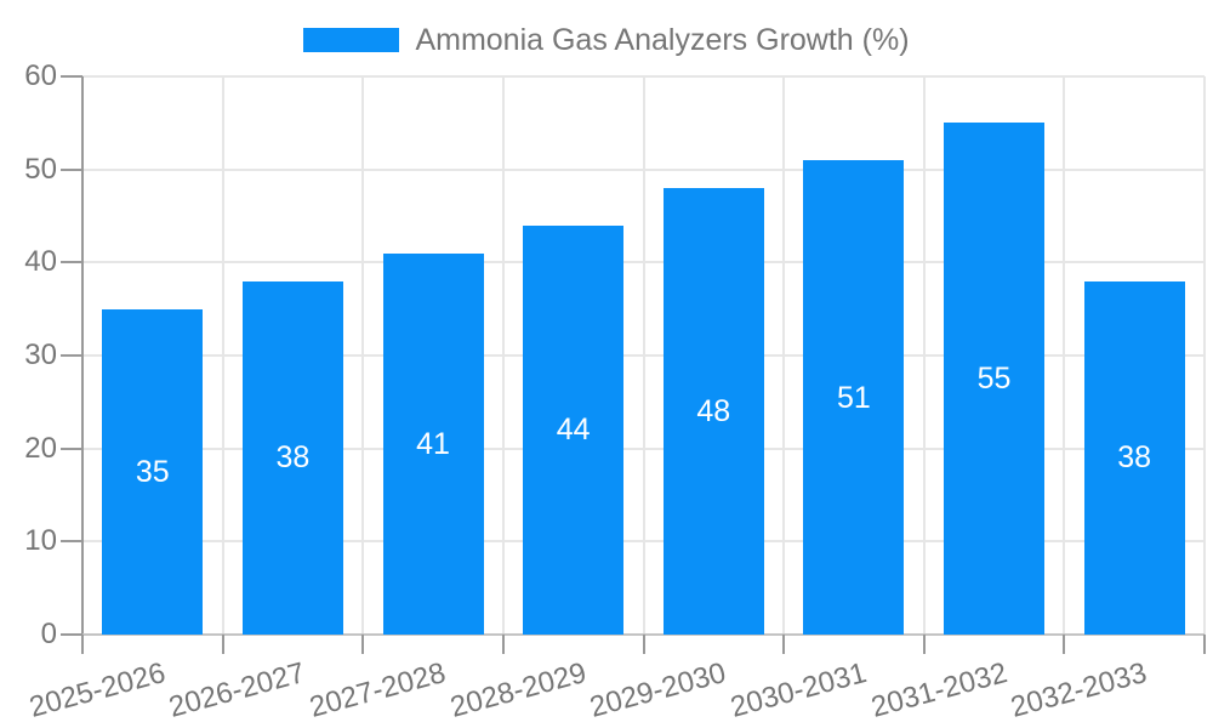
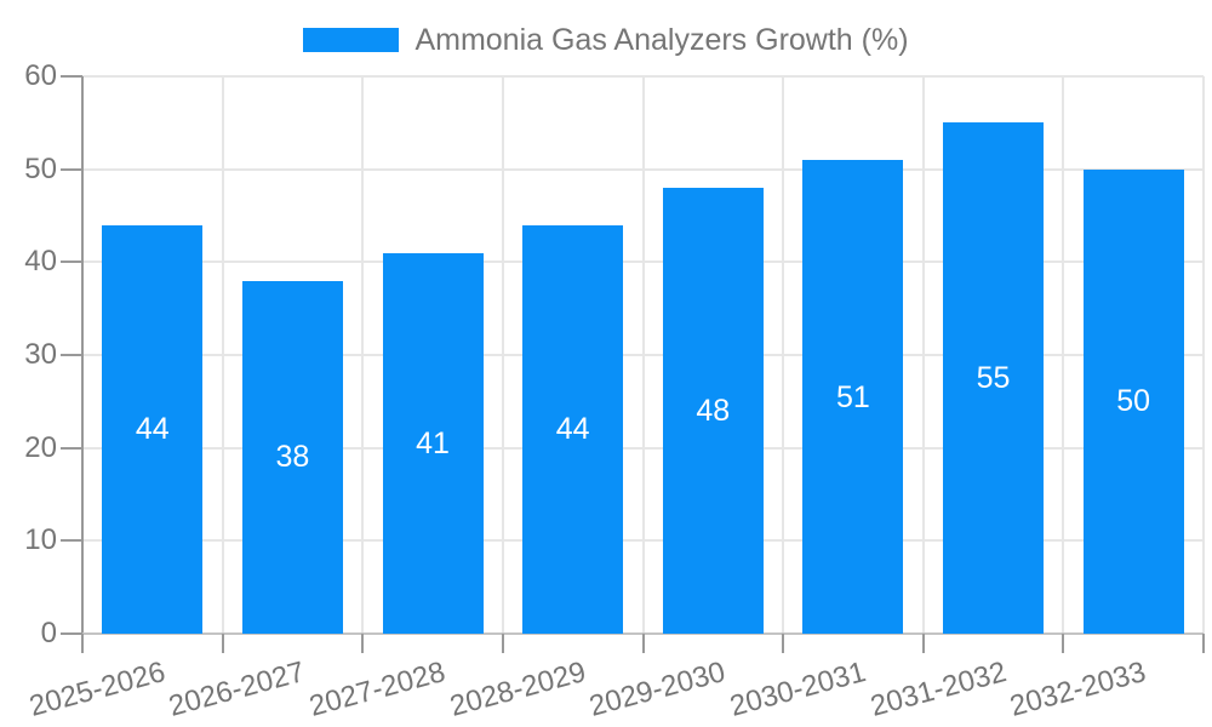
2025-2026: 35 -> 44
2032-2033: 38 -> 50
